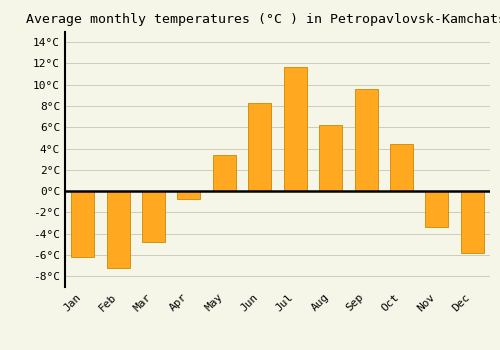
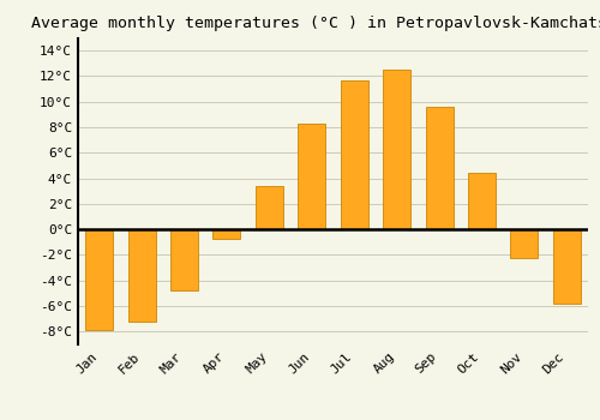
Jan: -6.2°C -> -7.9°C
Aug: 6.2°C -> 12.5°C
Nov: -3.4°C -> -2.2°C
